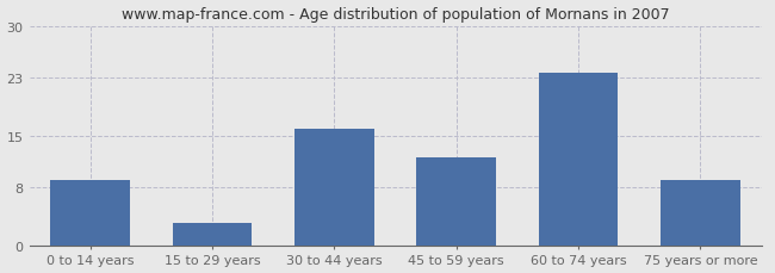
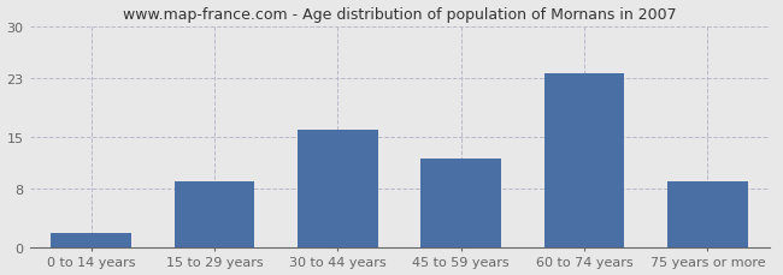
0 to 14 years: 9.0 -> 2.0
15 to 29 years: 3.0 -> 9.0
